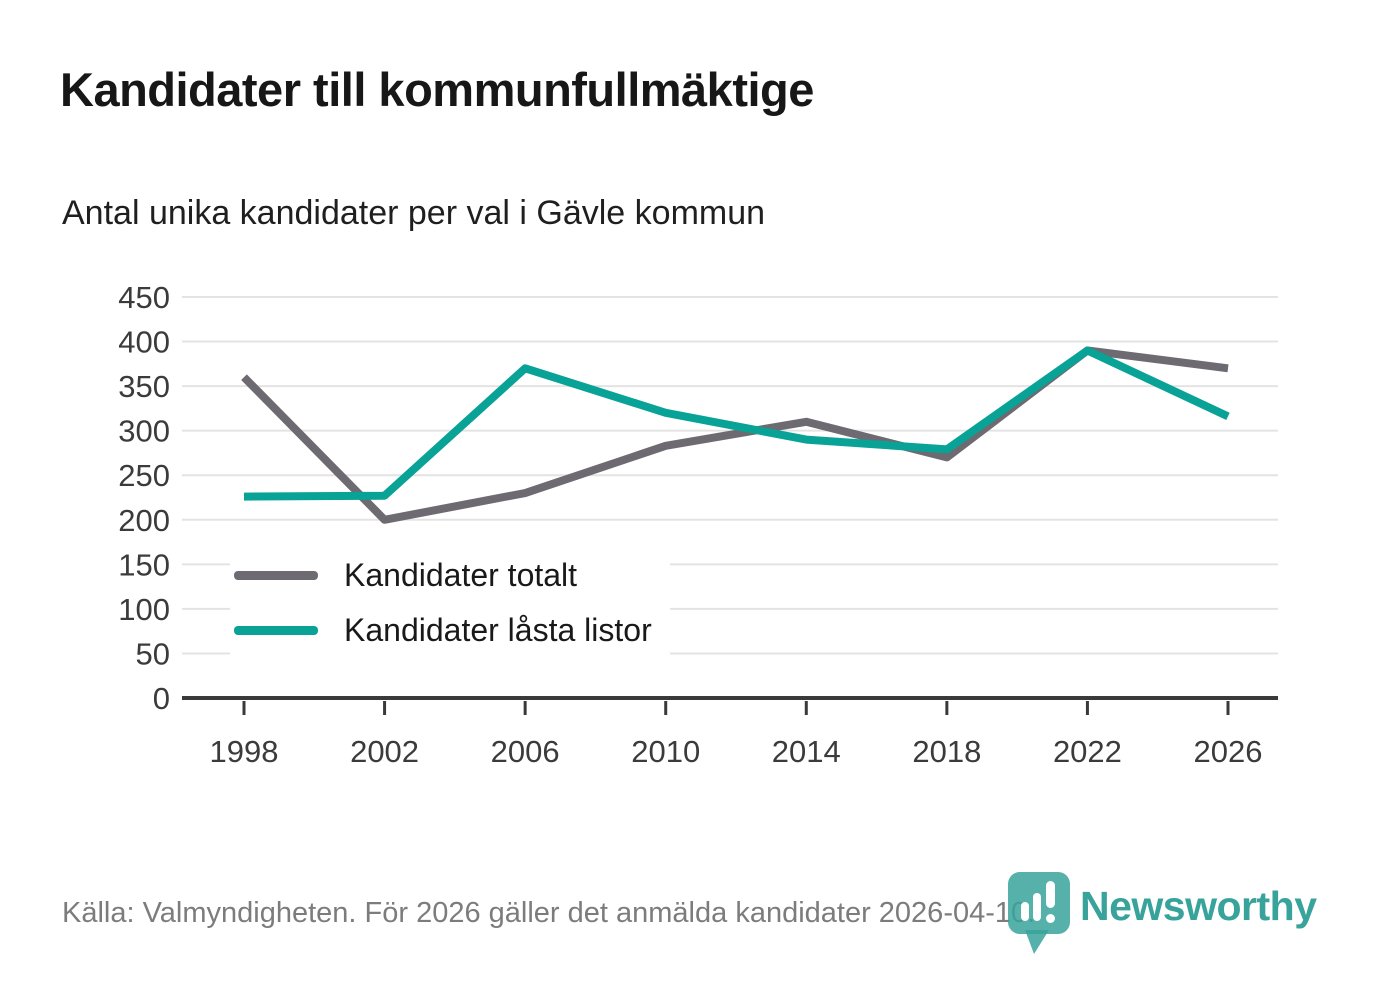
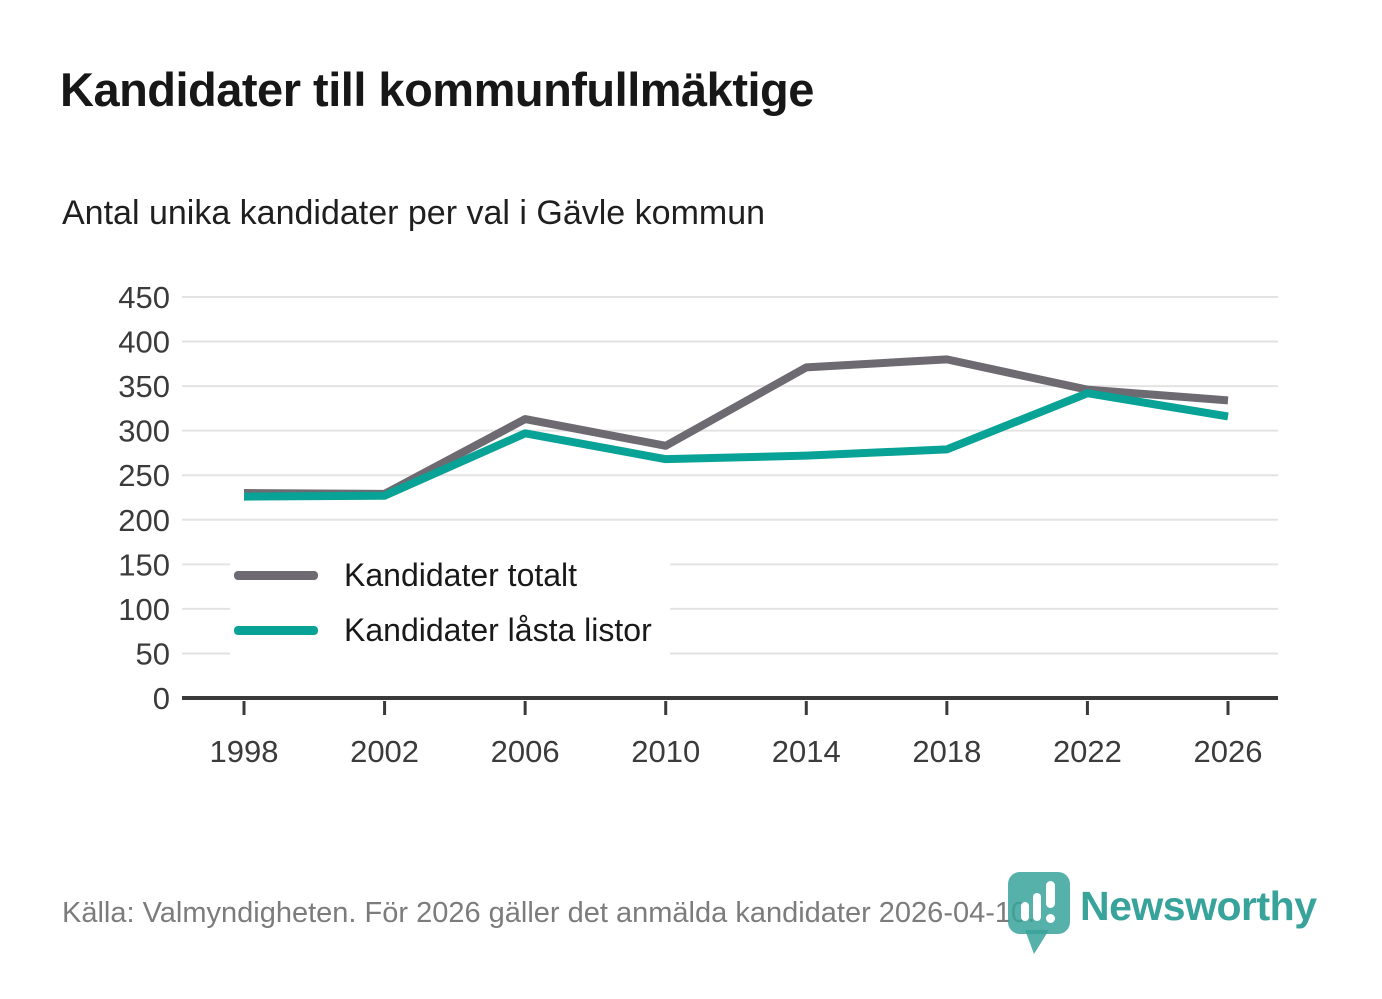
Kandidater totalt/1998: 360 -> 230
Kandidater totalt/2002: 200 -> 230
Kandidater totalt/2006: 230 -> 310
Kandidater låsta listor/2006: 370 -> 300
Kandidater låsta listor/2010: 320 -> 270
Kandidater totalt/2014: 310 -> 370
Kandidater låsta listor/2014: 290 -> 270
Kandidater totalt/2018: 270 -> 380
Kandidater totalt/2022: 390 -> 350
Kandidater låsta listor/2022: 390 -> 340
Kandidater totalt/2026: 370 -> 330
